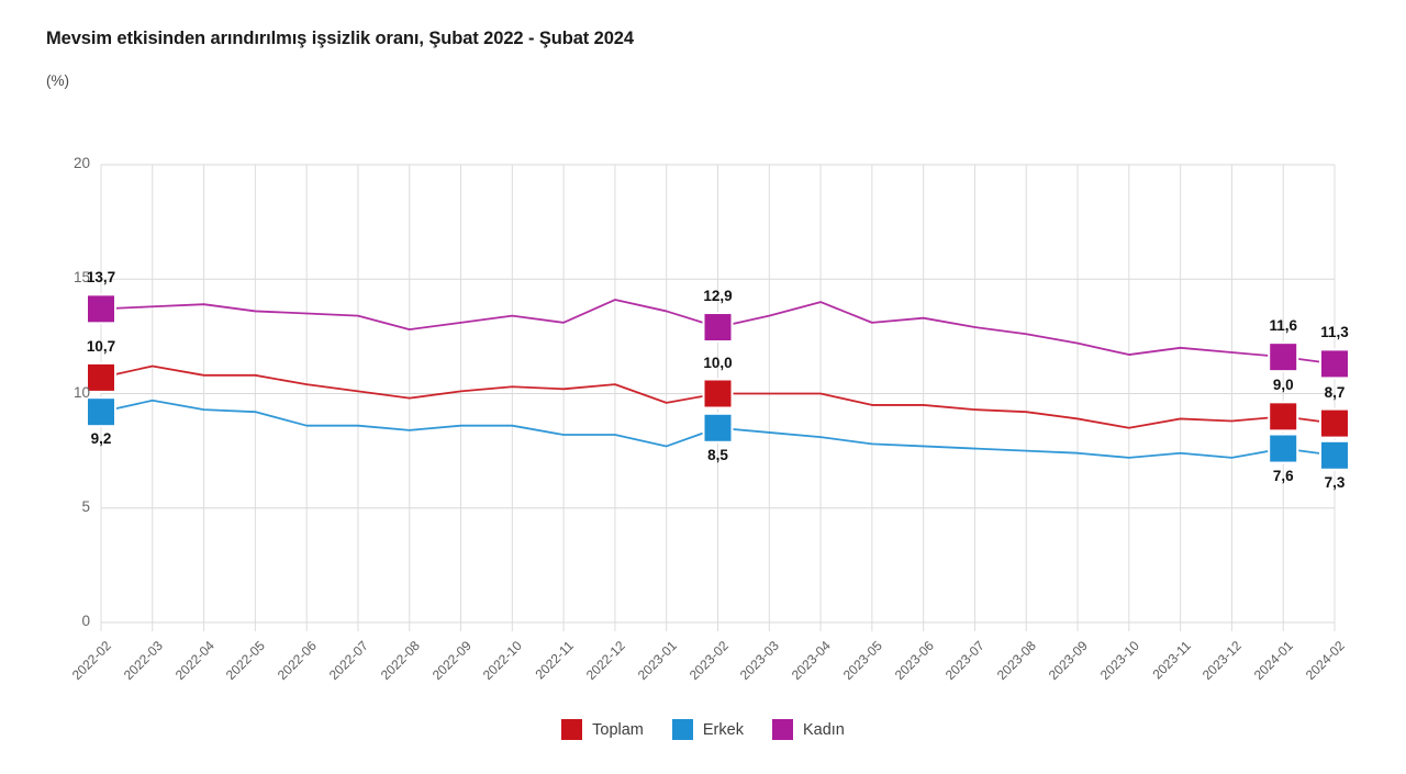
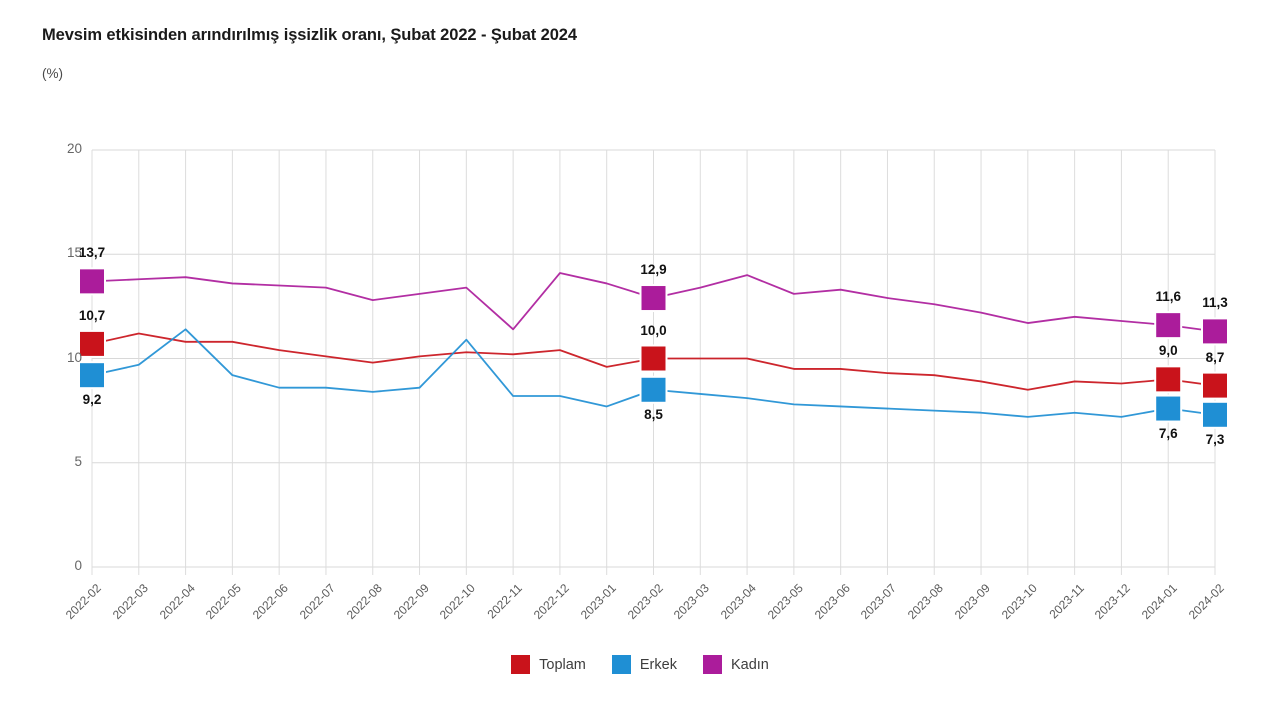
Erkek/2022-04: 9.3 -> 11.4
Erkek/2022-10: 8.6 -> 10.9
Kadın/2022-11: 13.1 -> 11.4
